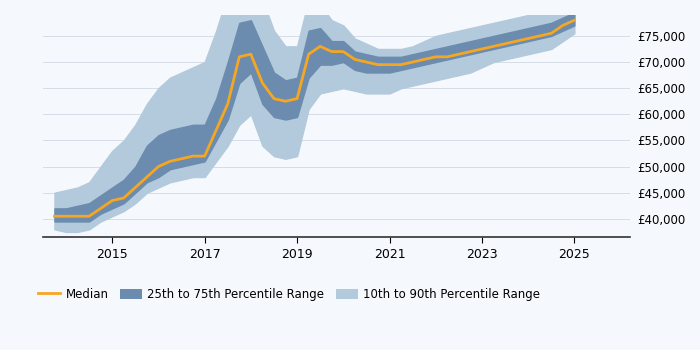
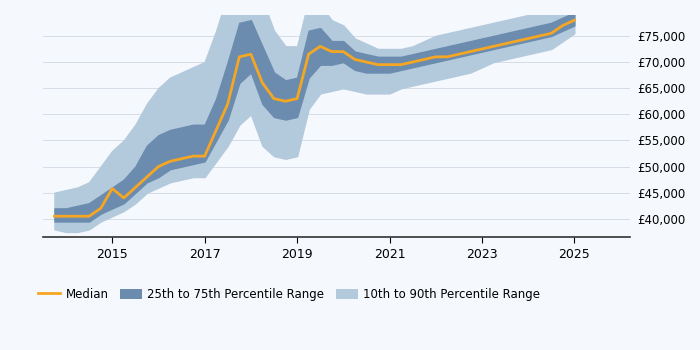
Median/2015: £43,500 -> £45,800
